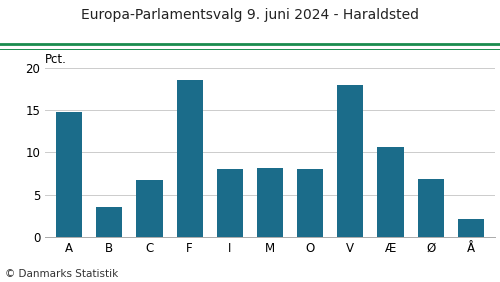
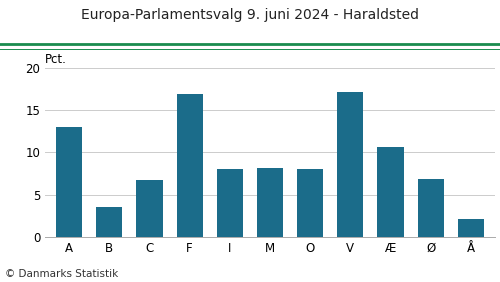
A: 14.8 -> 13.0
F: 18.6 -> 16.9
V: 18.0 -> 17.1
